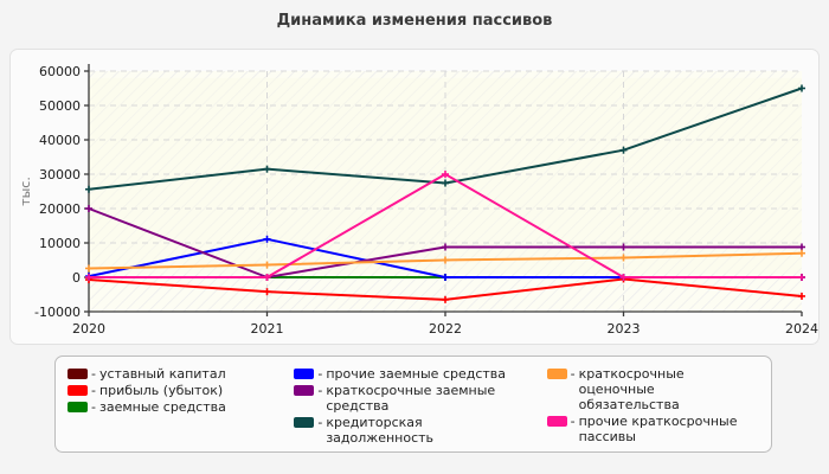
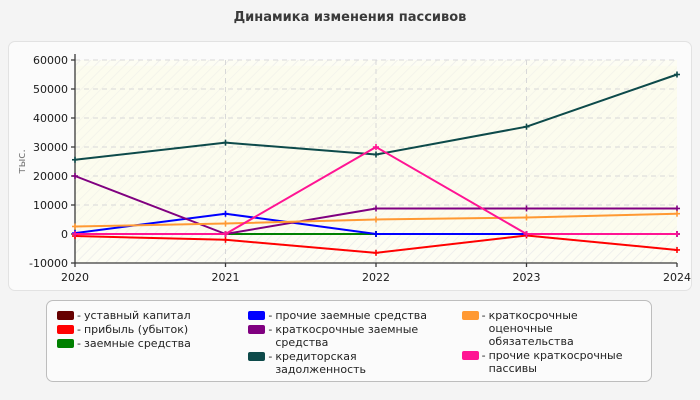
прибыль (убыток)/2021: -4000 -> -2000
прочие заемные средства/2021: 11000 -> 7000
